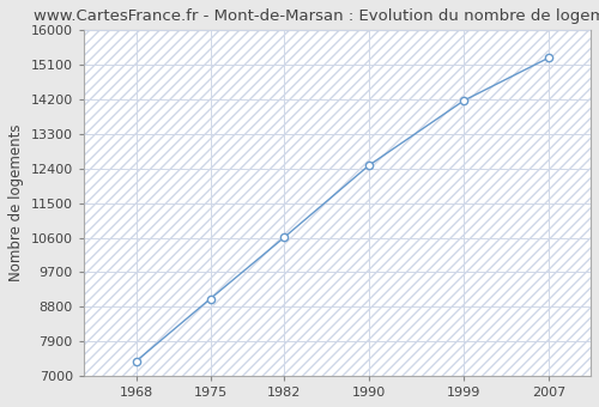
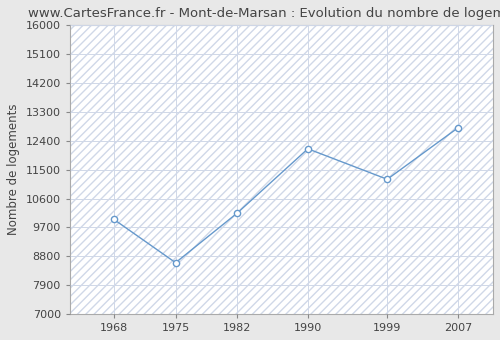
1968: 7390 -> 9950
1975: 9010 -> 8600
1982: 10610 -> 10150
1990: 12480 -> 12150
1999: 14170 -> 11200
2007: 15280 -> 12800
